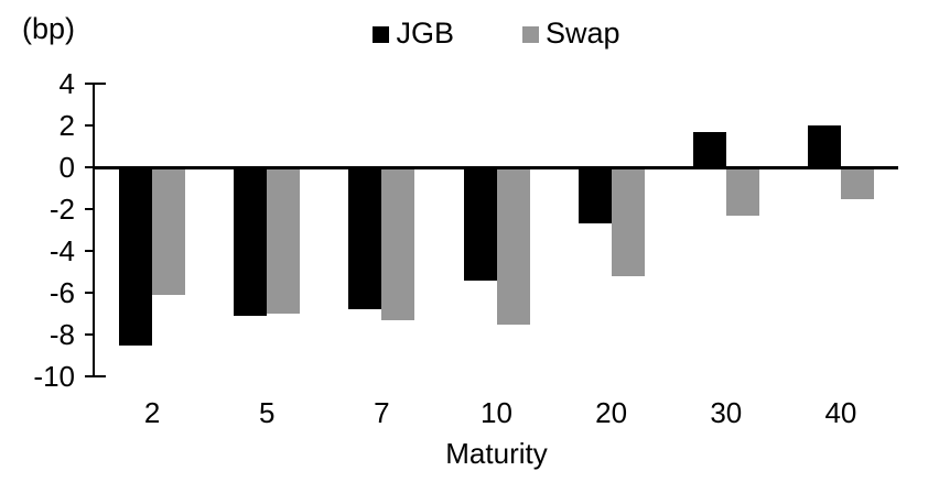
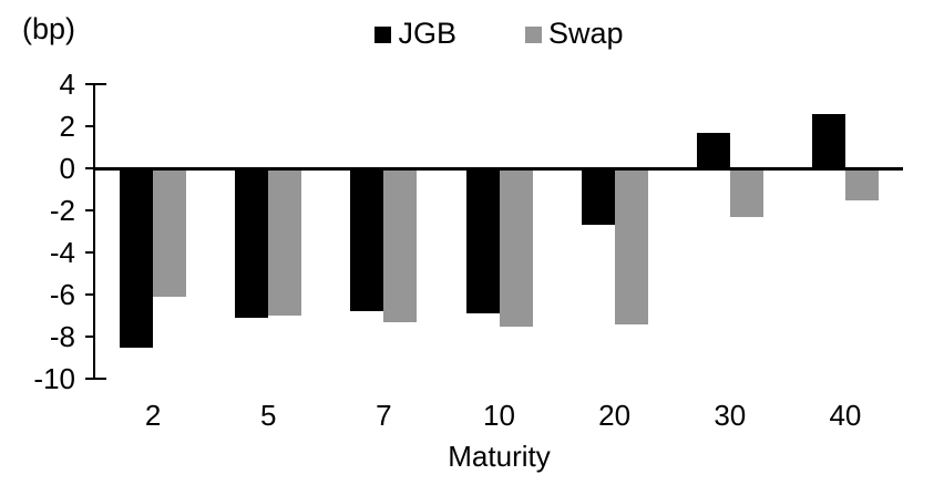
JGB/10: -5.4 -> -6.9
Swap/20: -5.2 -> -7.4
JGB/40: 2.0 -> 2.6
